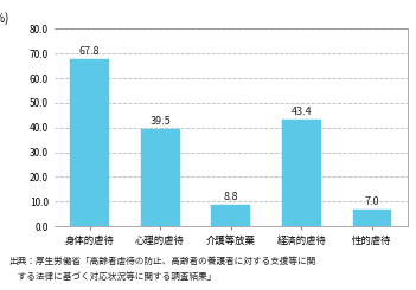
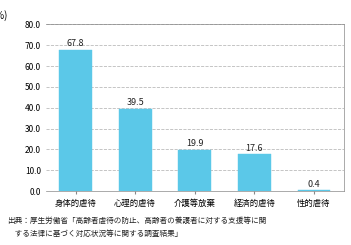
介護等放棄: 8.8 -> 19.9
経済的虐待: 43.4 -> 17.6
性的虐待: 7.0 -> 0.4
